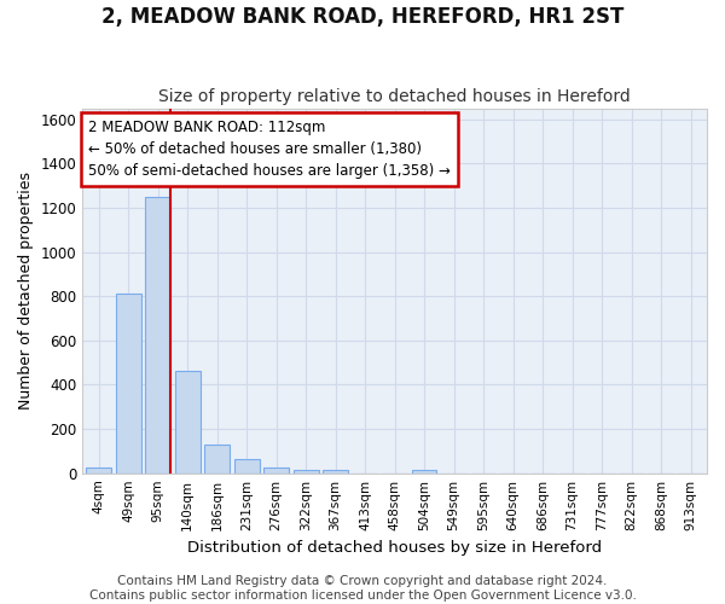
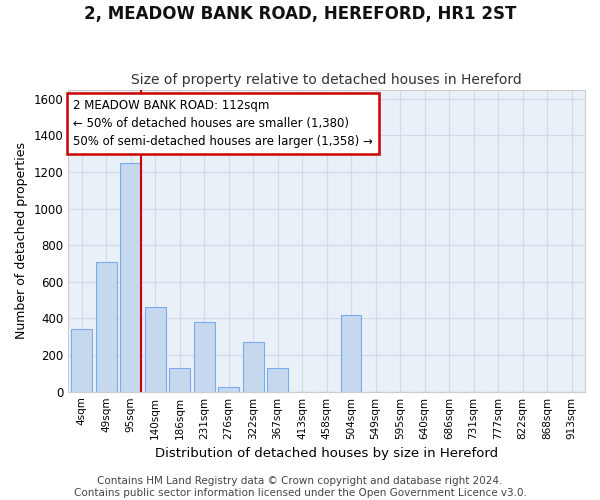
4sqm: 20 -> 340
49sqm: 810 -> 710
231sqm: 60 -> 380
322sqm: 20 -> 270
367sqm: 20 -> 130
504sqm: 20 -> 420
